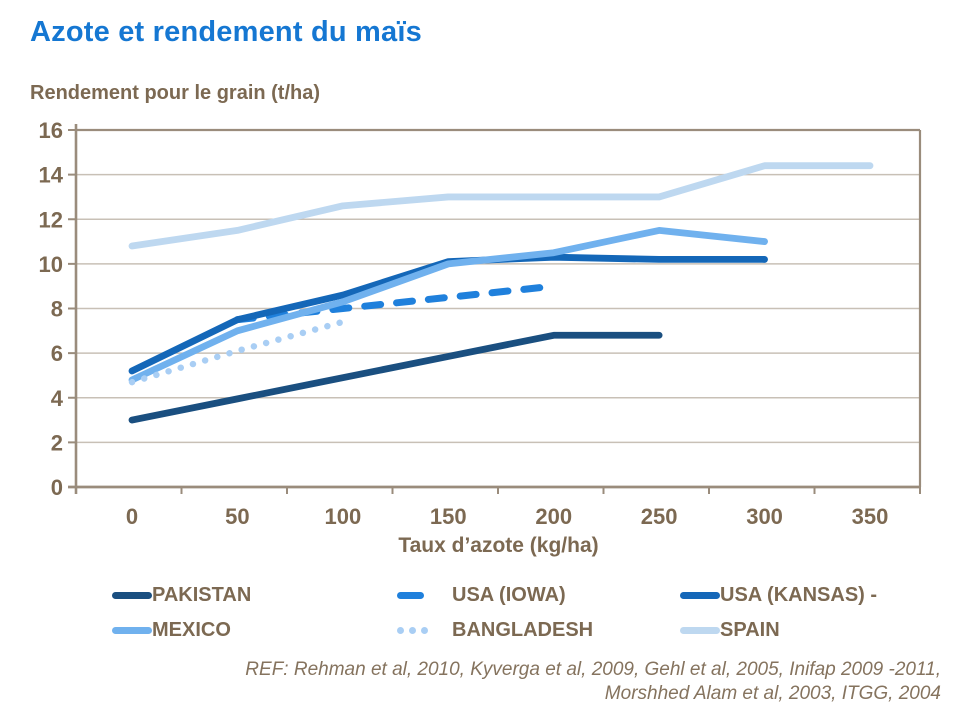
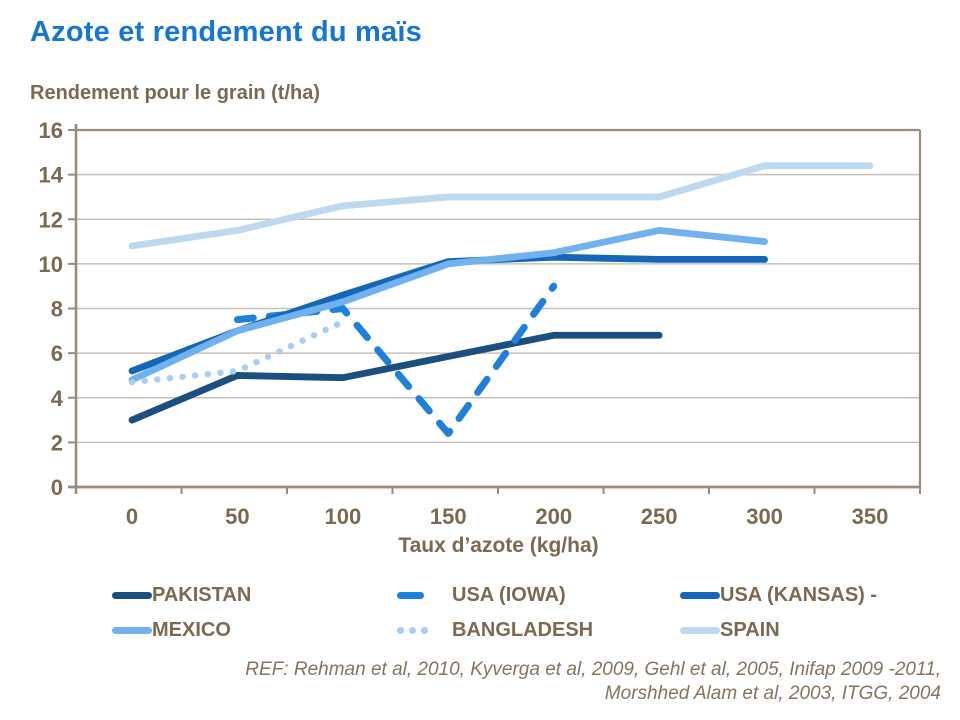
PAKISTAN/50: 4.0 -> 5.0
USA (KANSAS) -/50: 7.5 -> 7.0
BANGLADESH/50: 6.1 -> 5.2
USA (IOWA)/150: 8.5 -> 2.4
